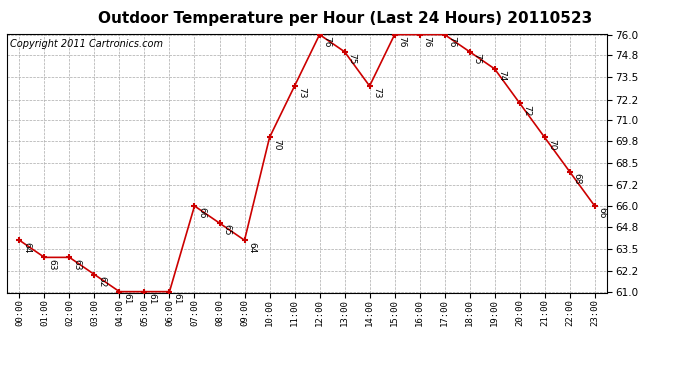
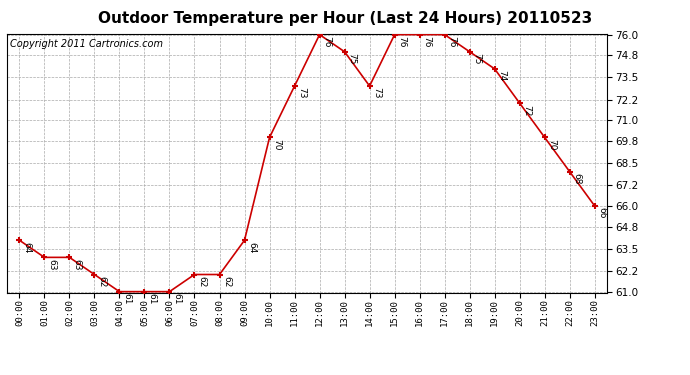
07:00: 66 -> 62
08:00: 65 -> 62
